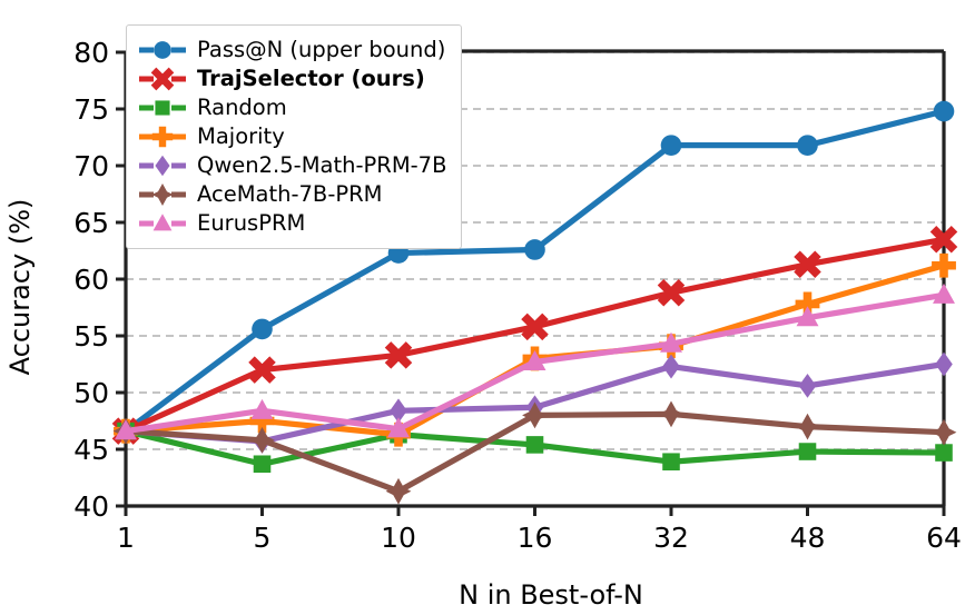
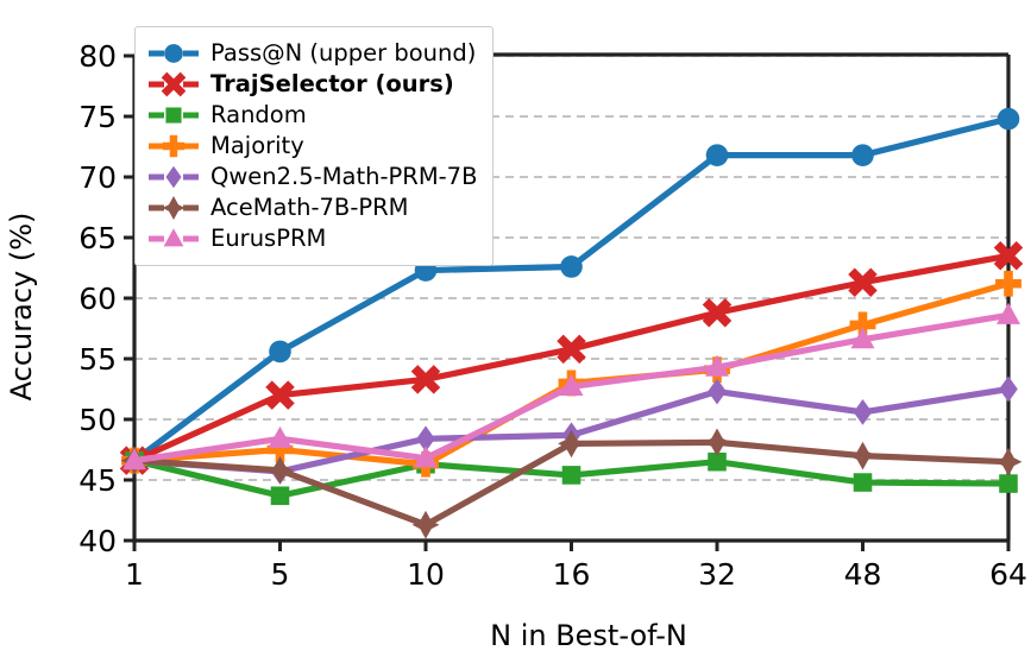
Random/32: 43.9 -> 46.5
